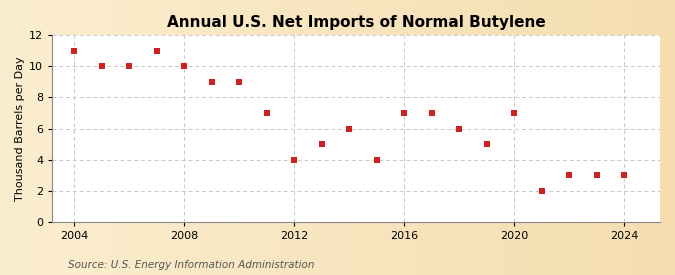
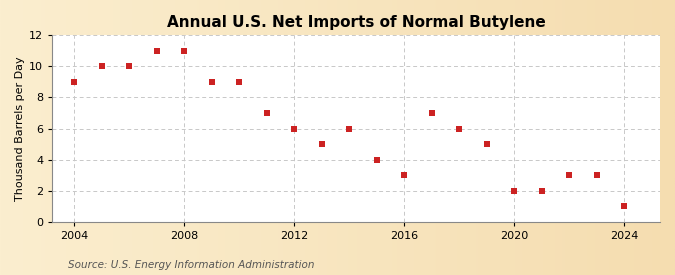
2004: 11 -> 9
2008: 10 -> 11
2012: 4 -> 6
2016: 7 -> 3
2020: 7 -> 2
2024: 3 -> 1
